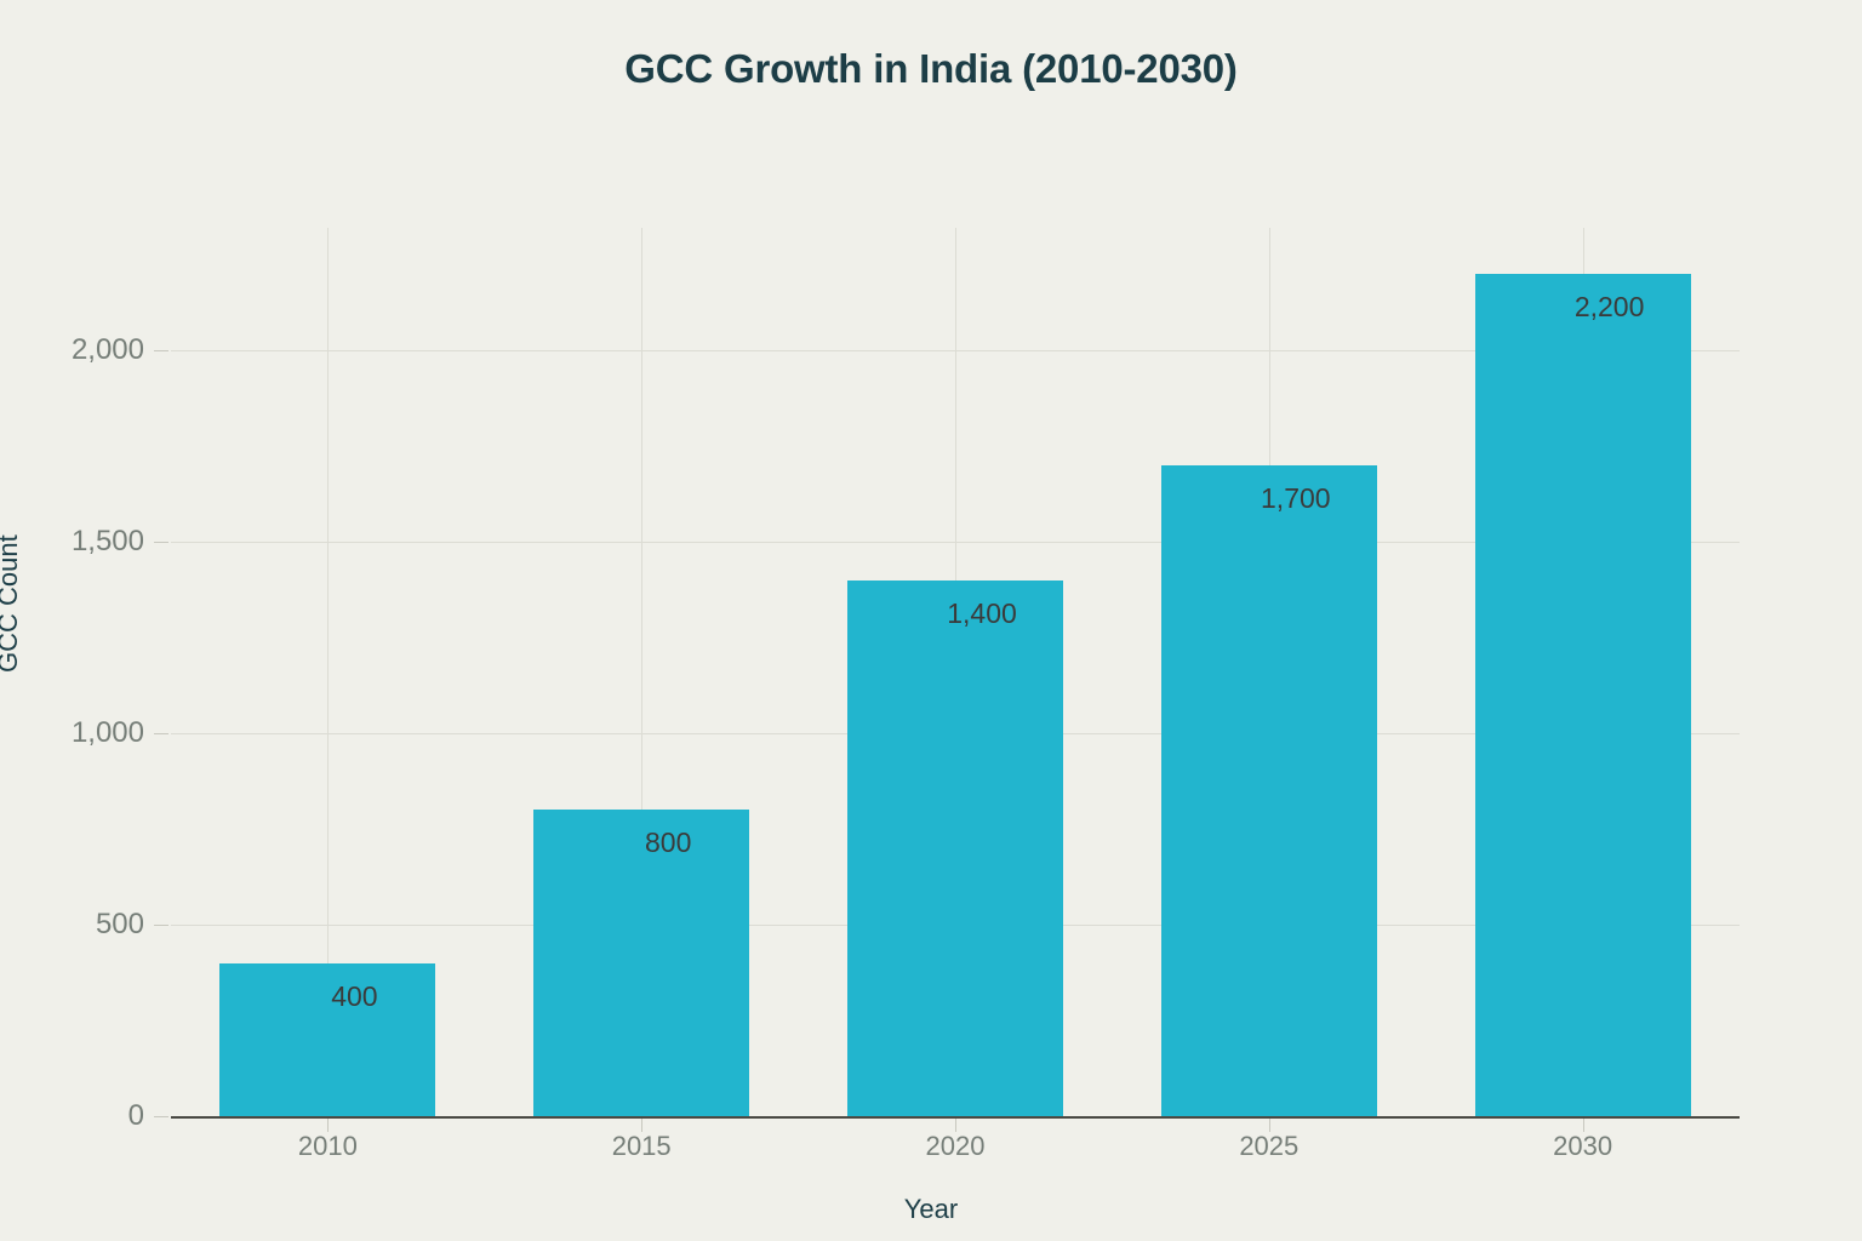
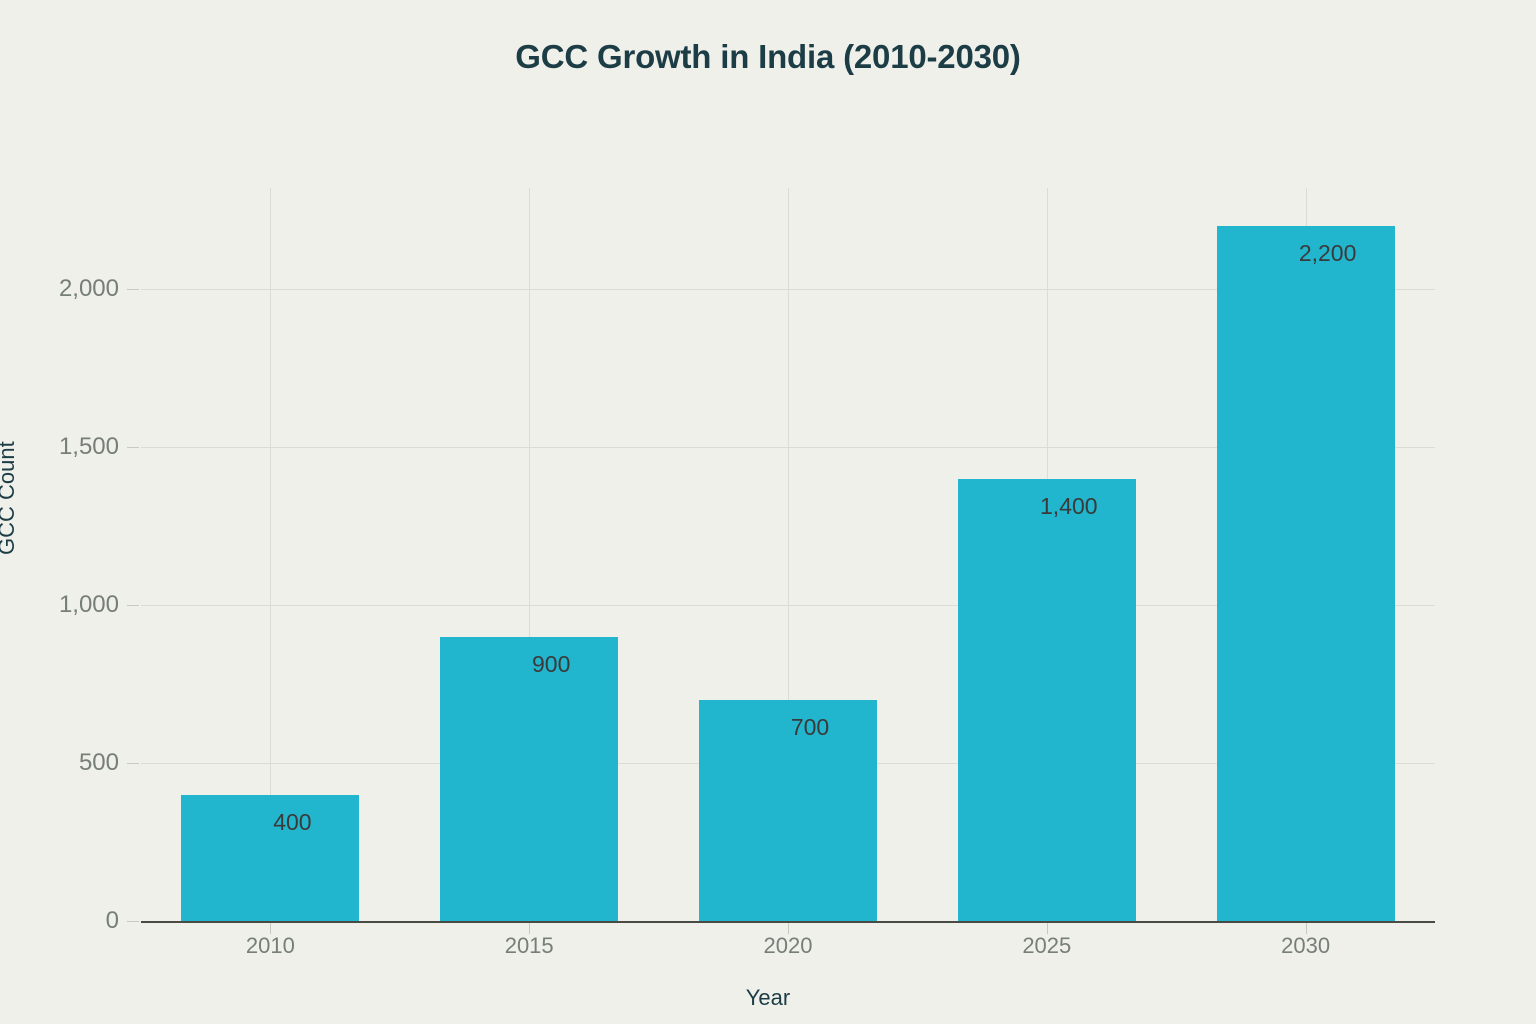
2015: 800 -> 900
2020: 1,400 -> 700
2025: 1,700 -> 1,400
